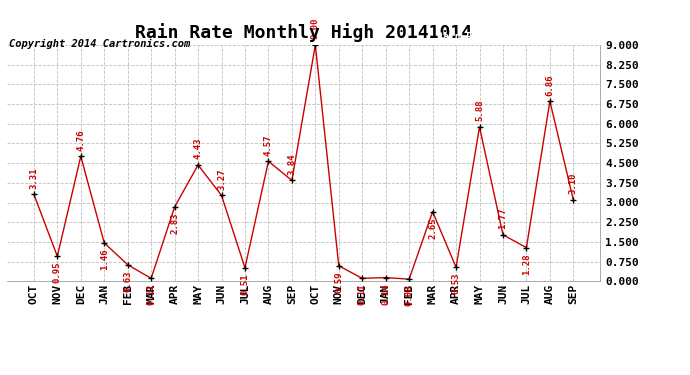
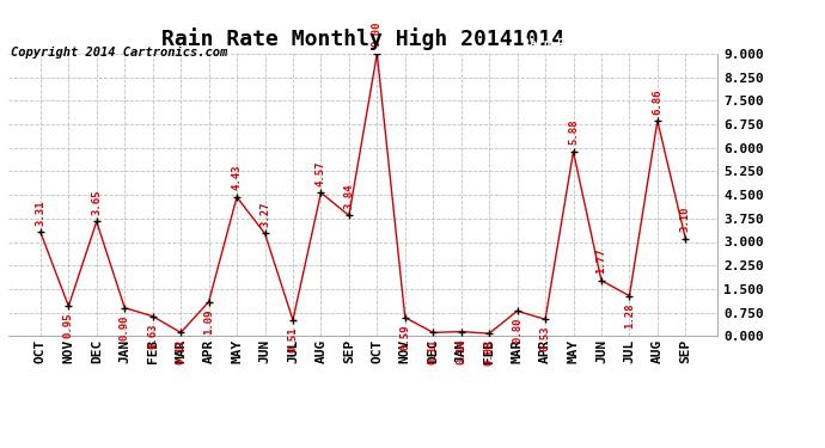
DEC: 4.76 -> 3.65
JAN: 1.46 -> 0.90
APR: 2.83 -> 1.09
MAR: 2.65 -> 0.80
